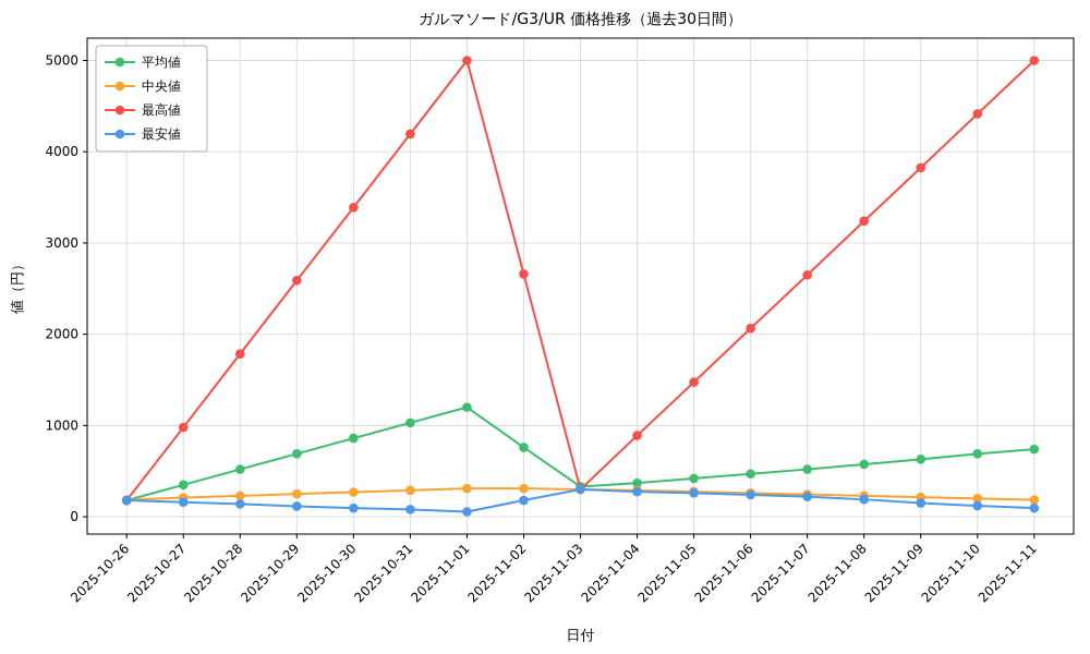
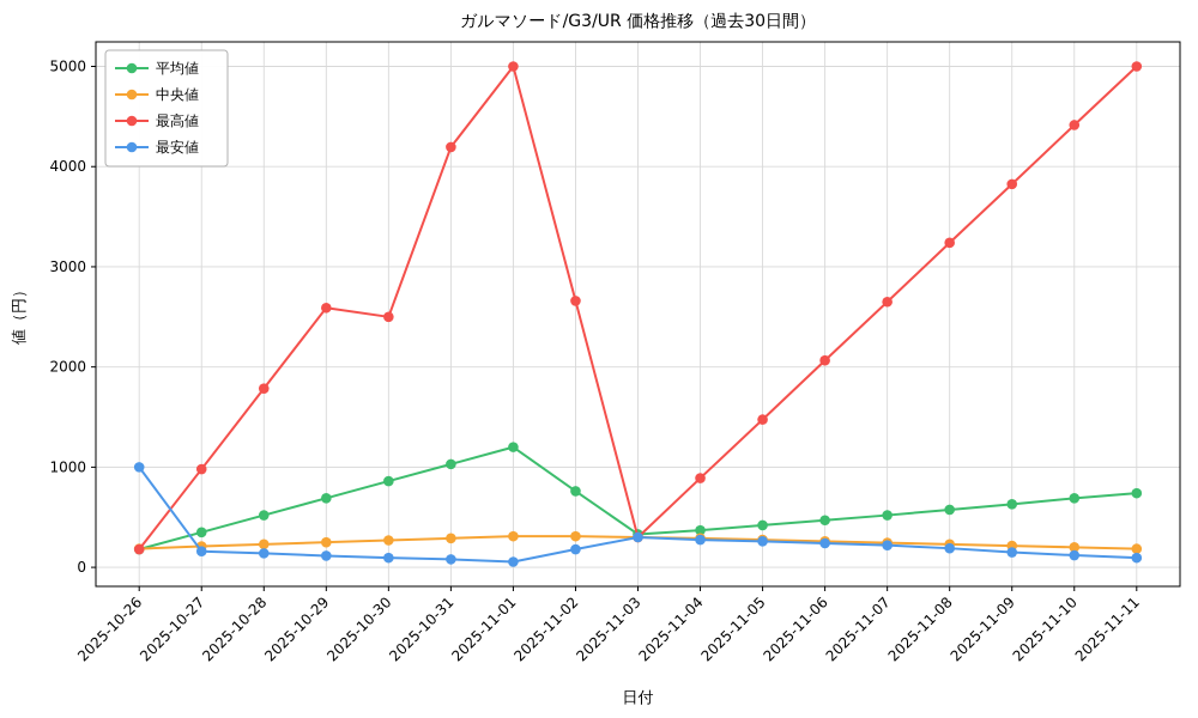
最安値/2025-10-26: 200 -> 1000
最高値/2025-10-30: 3400 -> 2500
